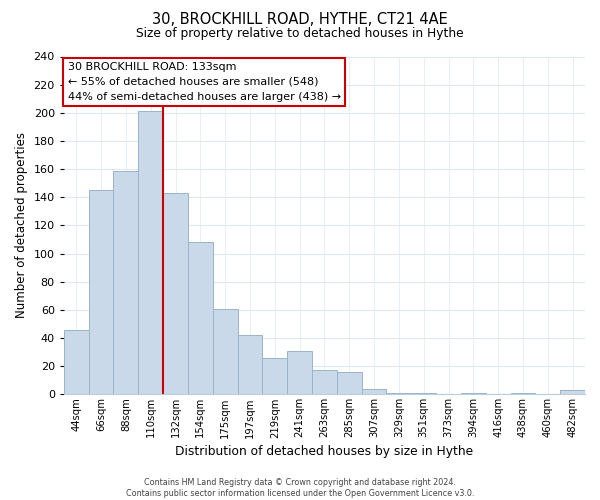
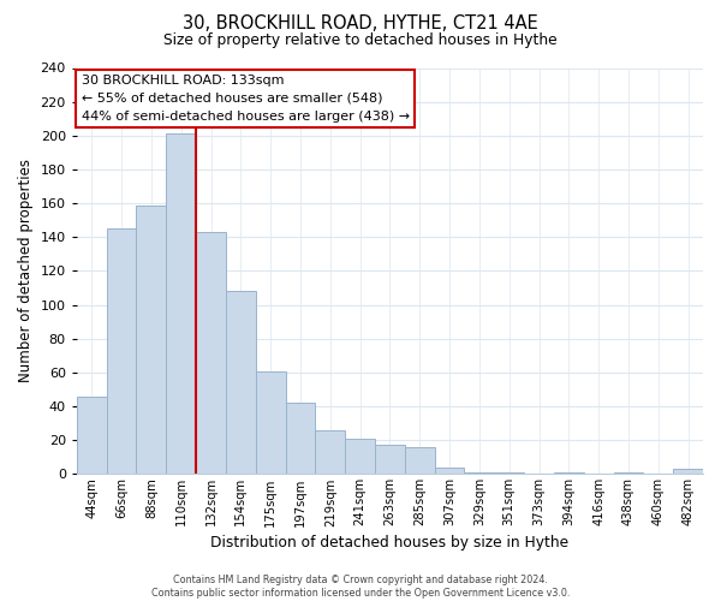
241sqm: 31 -> 21
